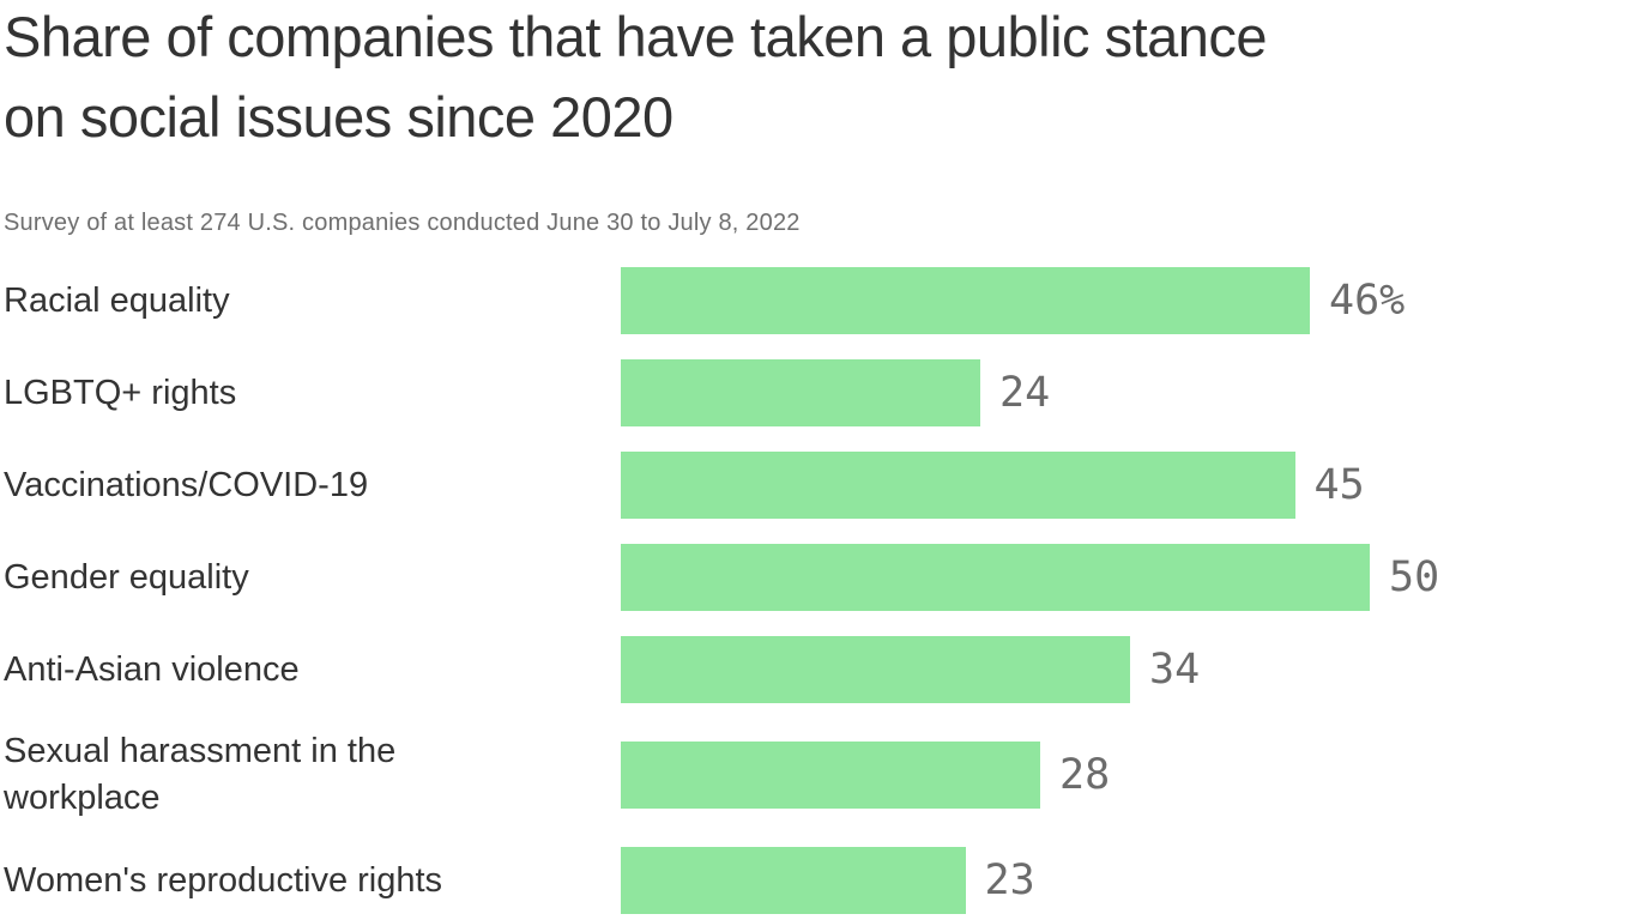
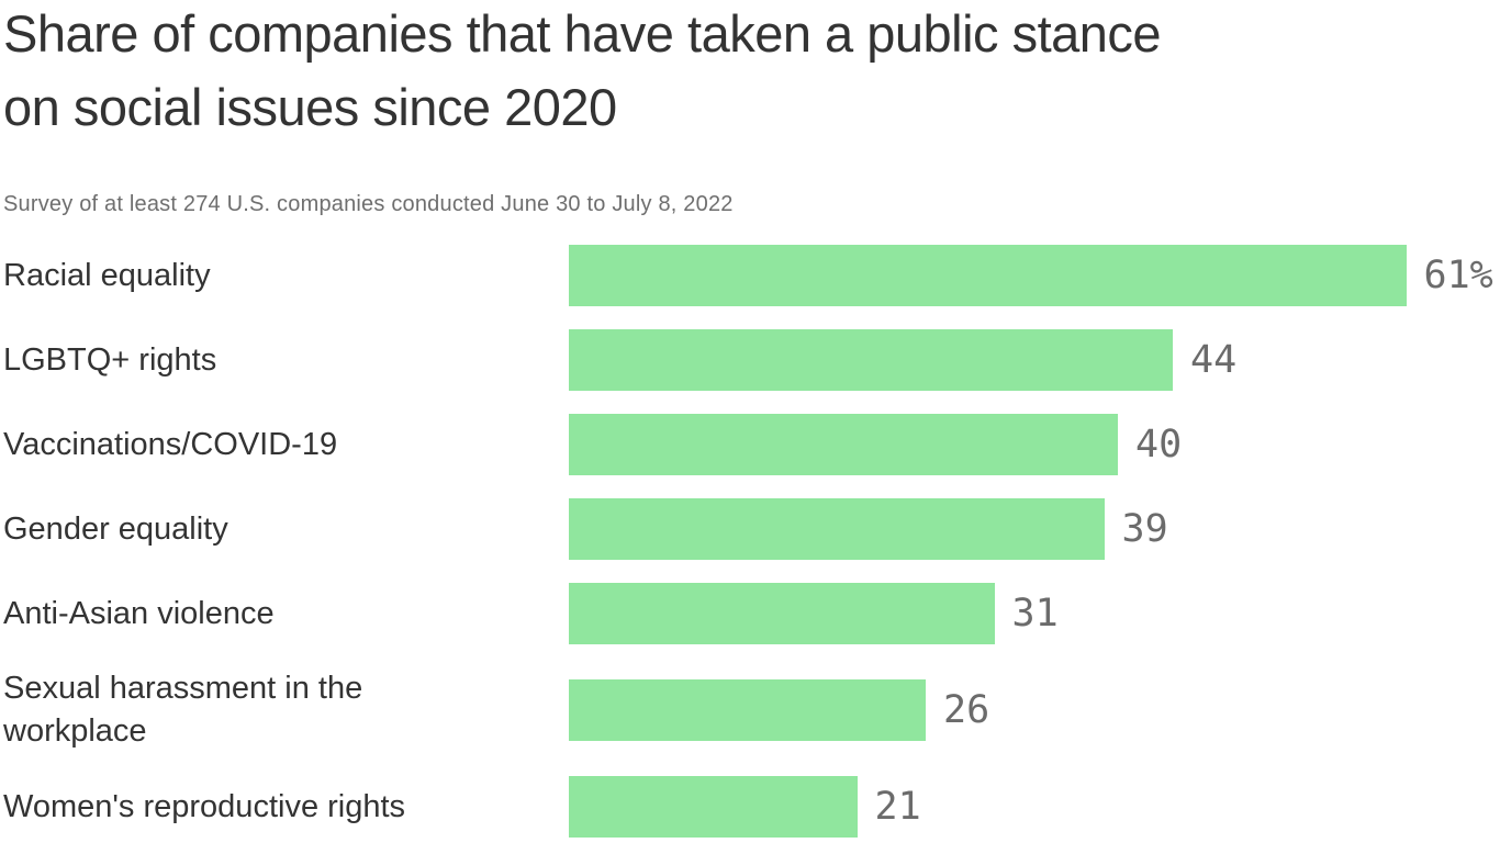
Racial equality: 46% -> 61%
LGBTQ+ rights: 24 -> 44
Vaccinations/COVID-19: 45 -> 40
Gender equality: 50 -> 39
Anti-Asian violence: 34 -> 31
Sexual harassment in the workplace: 28 -> 26
Women's reproductive rights: 23 -> 21
